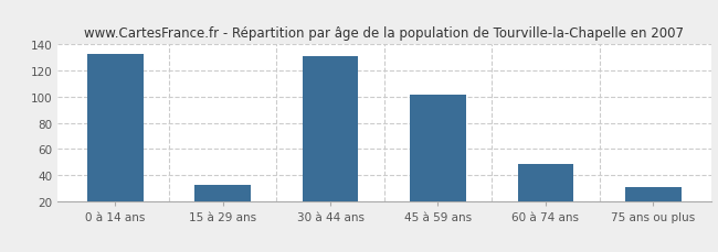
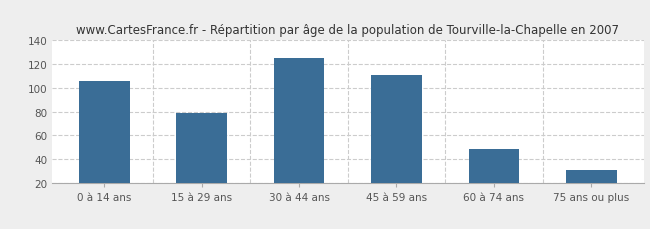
0 à 14 ans: 133 -> 106
15 à 29 ans: 33 -> 79
30 à 44 ans: 131 -> 125
45 à 59 ans: 102 -> 111
